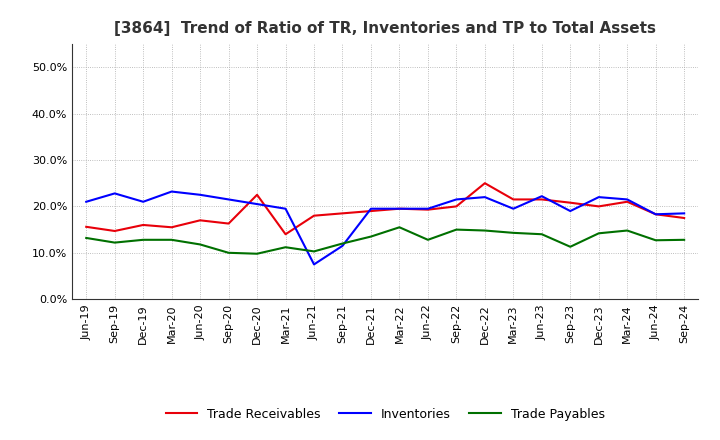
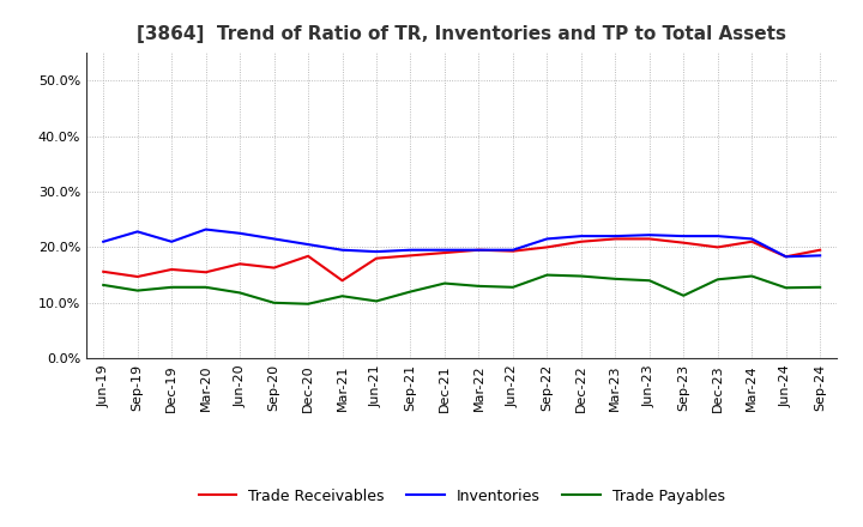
Trade Receivables/Dec-20: 22.5% -> 18.4%
Inventories/Jun-21: 7.5% -> 19.2%
Inventories/Sep-21: 11.5% -> 19.5%
Trade Payables/Mar-22: 15.5% -> 13.0%
Trade Receivables/Dec-22: 25.0% -> 21.0%
Inventories/Mar-23: 19.5% -> 22.0%
Inventories/Sep-23: 19.0% -> 22.0%
Trade Receivables/Sep-24: 17.5% -> 19.5%
